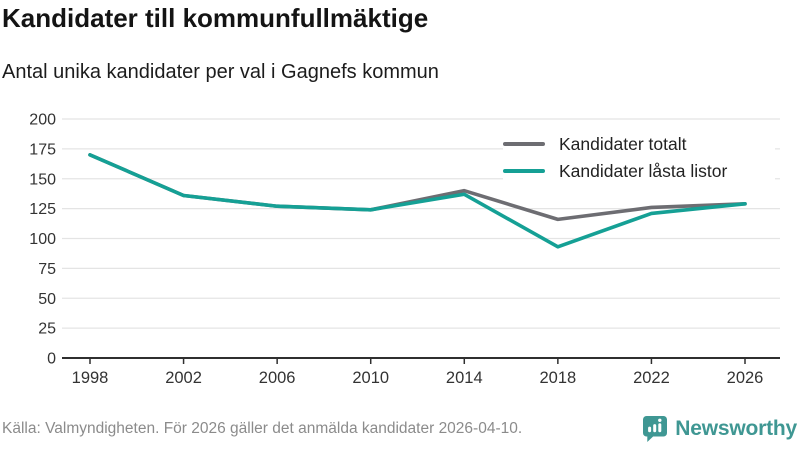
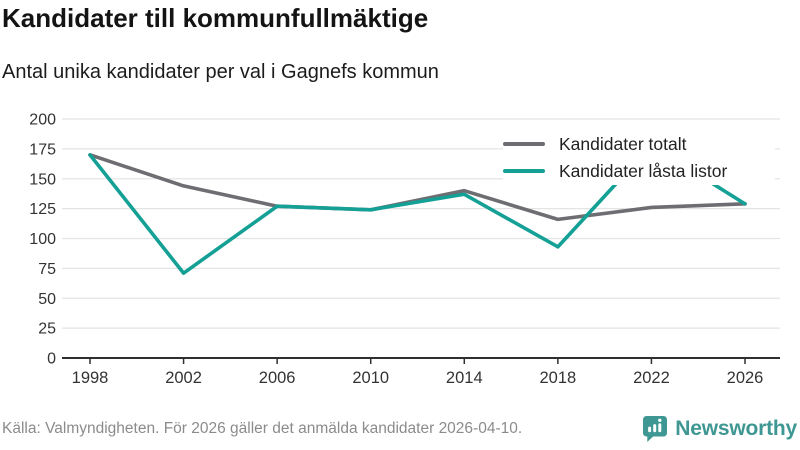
Kandidater totalt/2002: 136 -> 144
Kandidater låsta listor/2002: 136 -> 71
Kandidater låsta listor/2022: 121 -> 178
